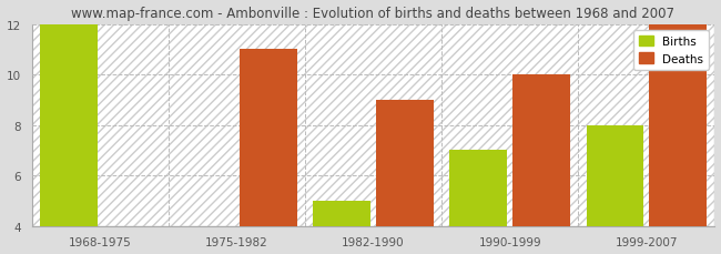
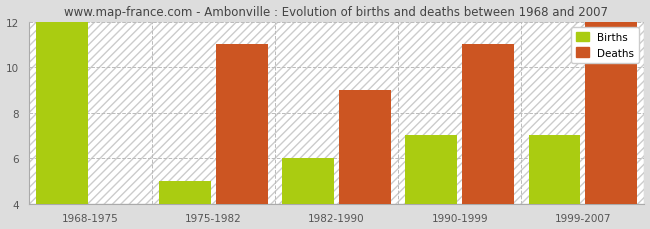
Births/1975-1982: 4 -> 5
Births/1982-1990: 5 -> 6
Deaths/1990-1999: 10 -> 11
Births/1999-2007: 8 -> 7
